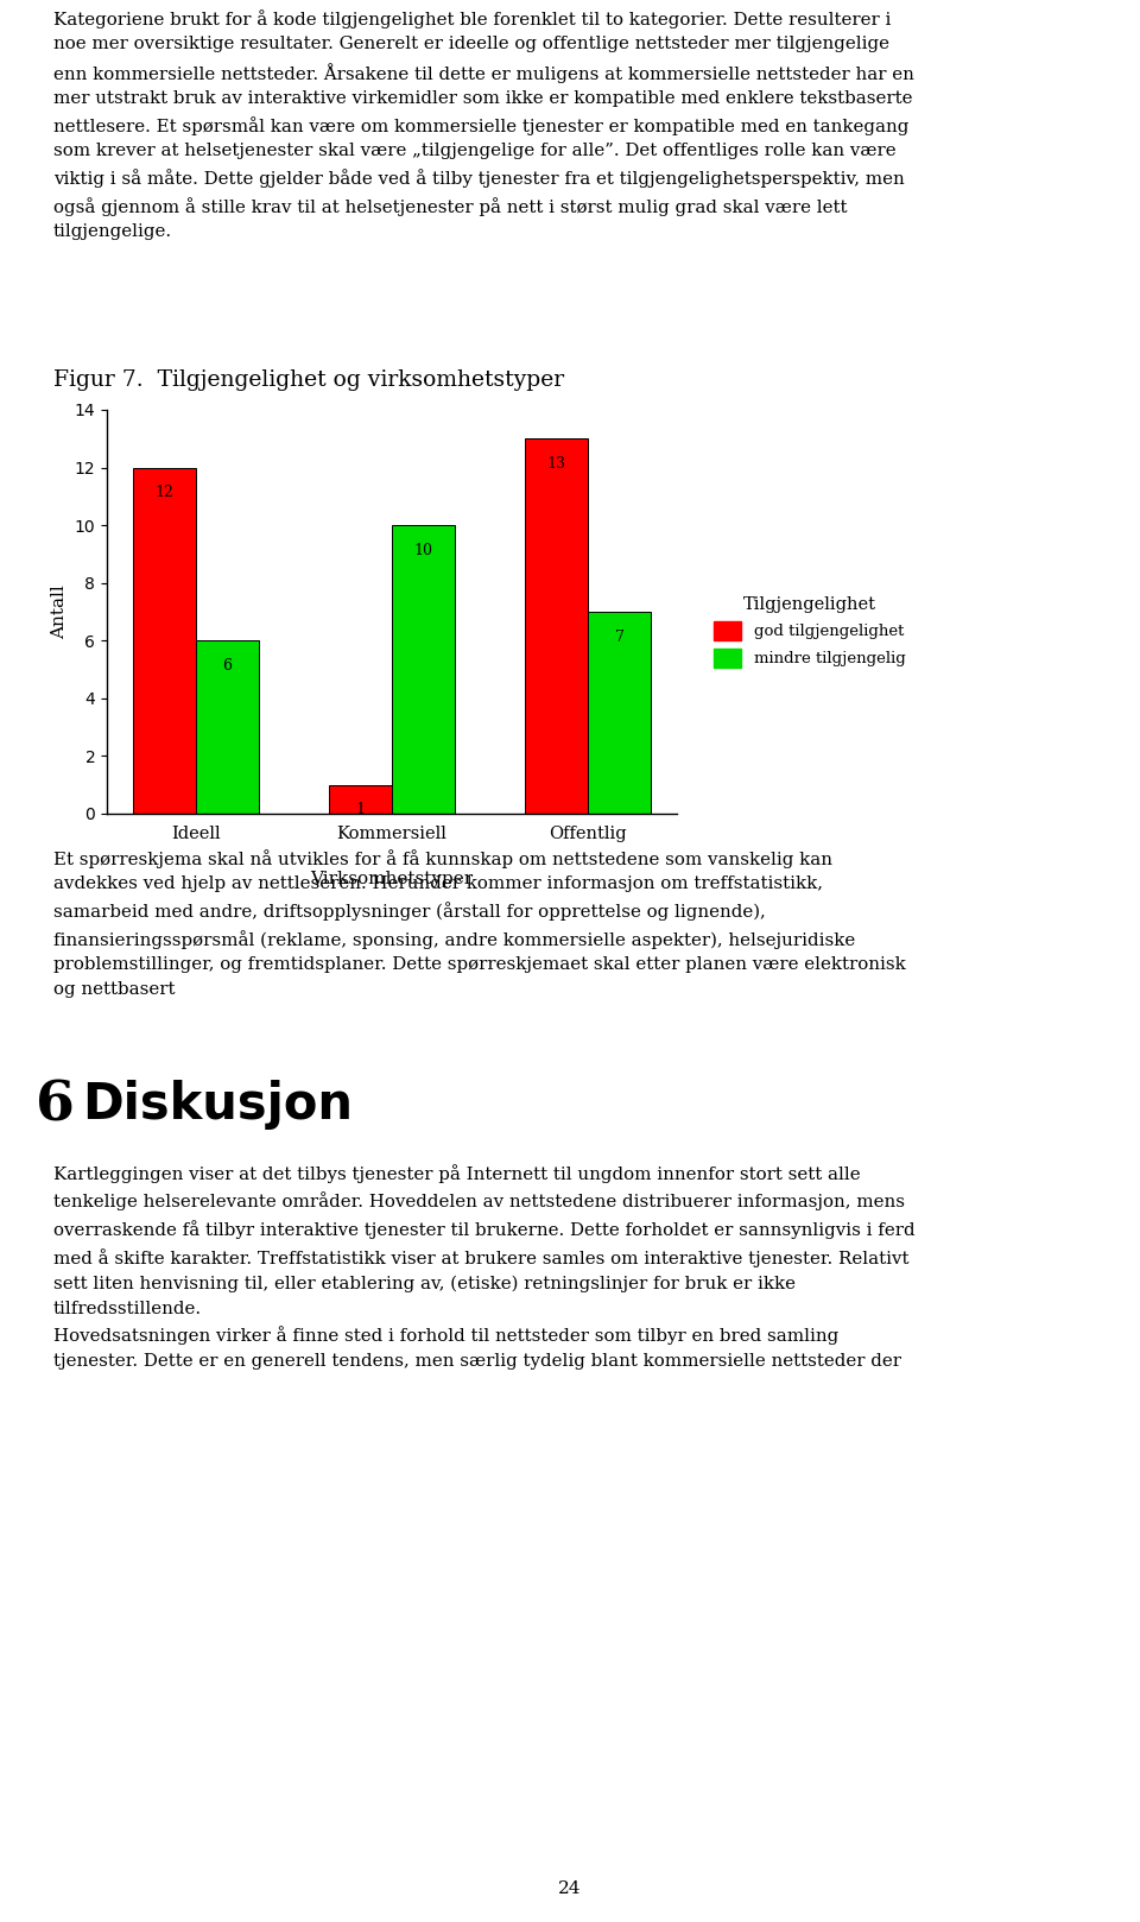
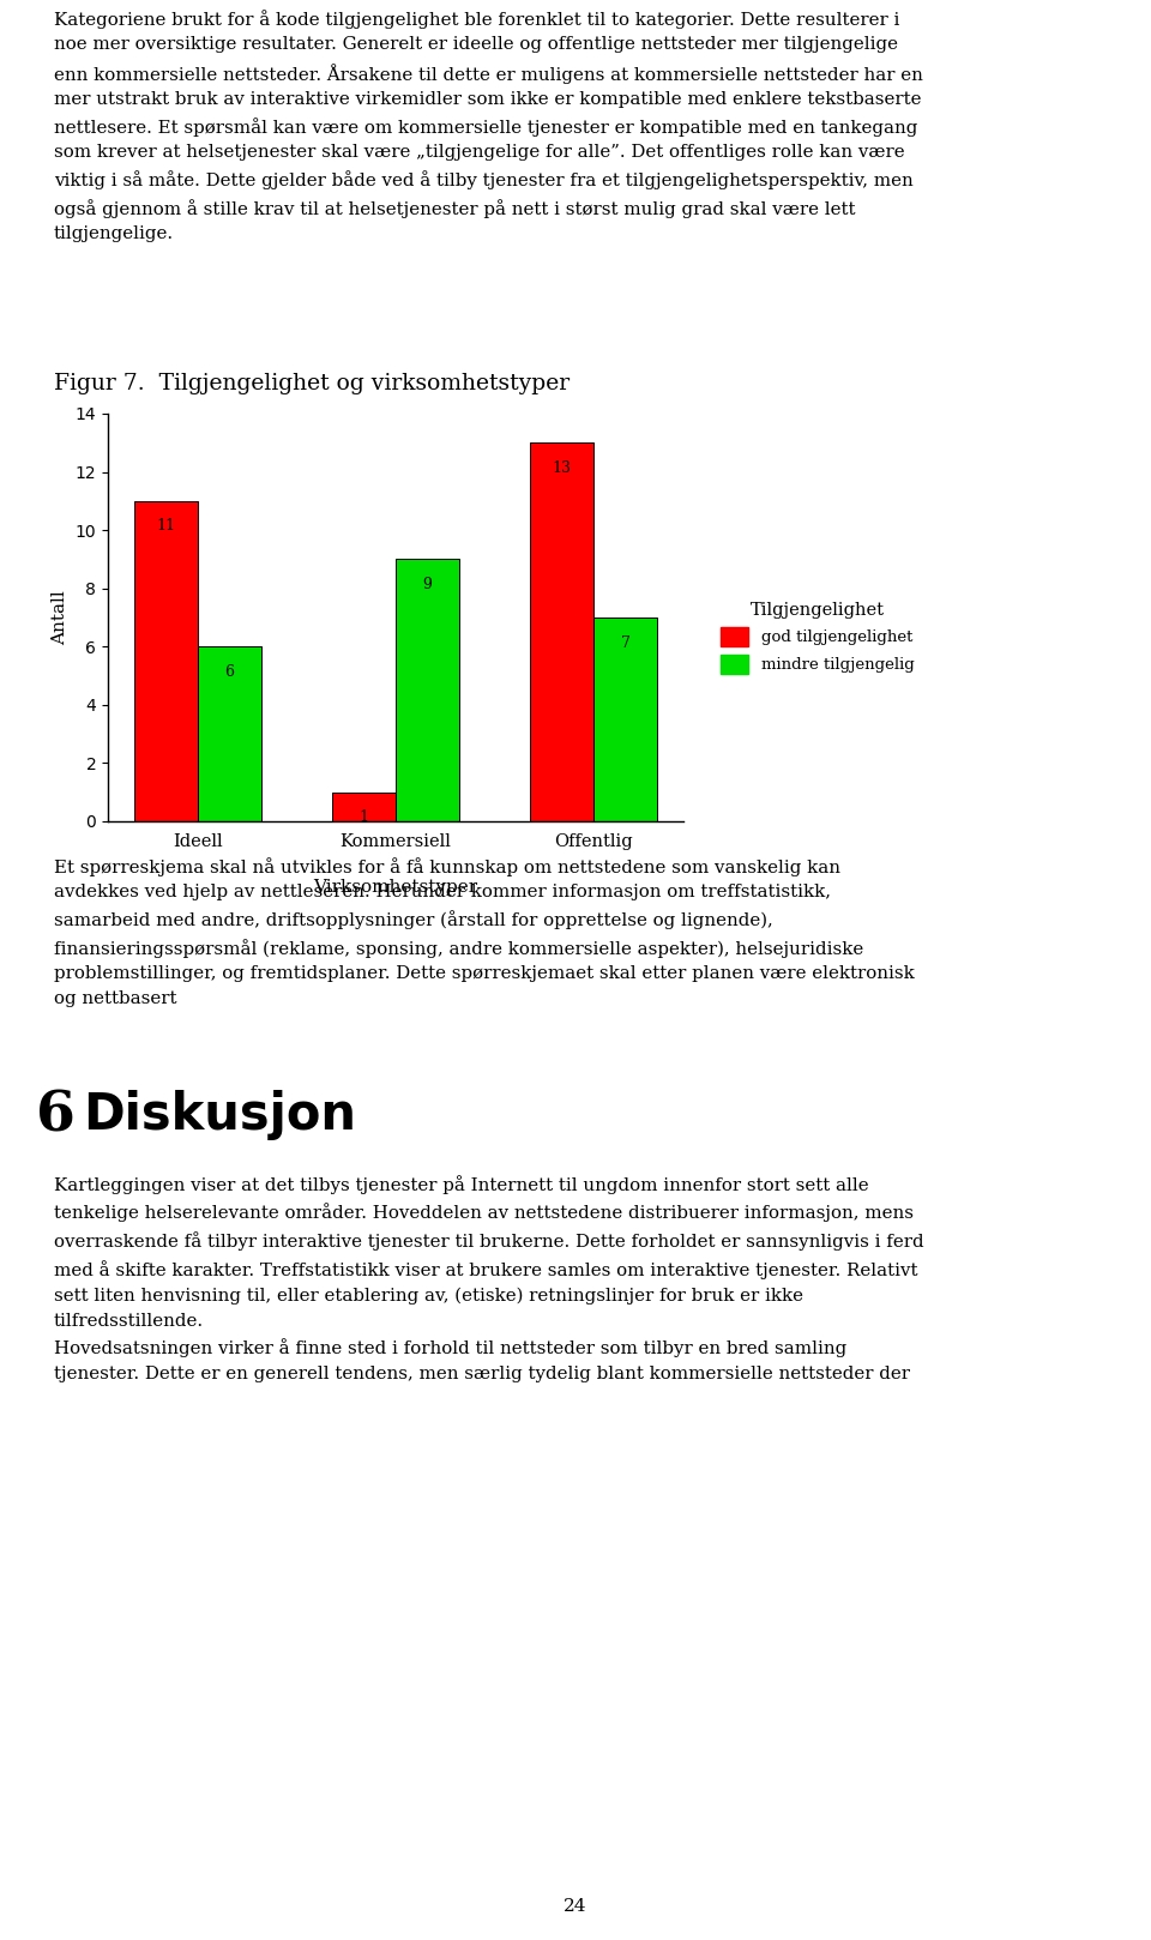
god tilgjengelighet/Ideell: 12 -> 11
mindre tilgjengelig/Kommersiell: 10 -> 9
